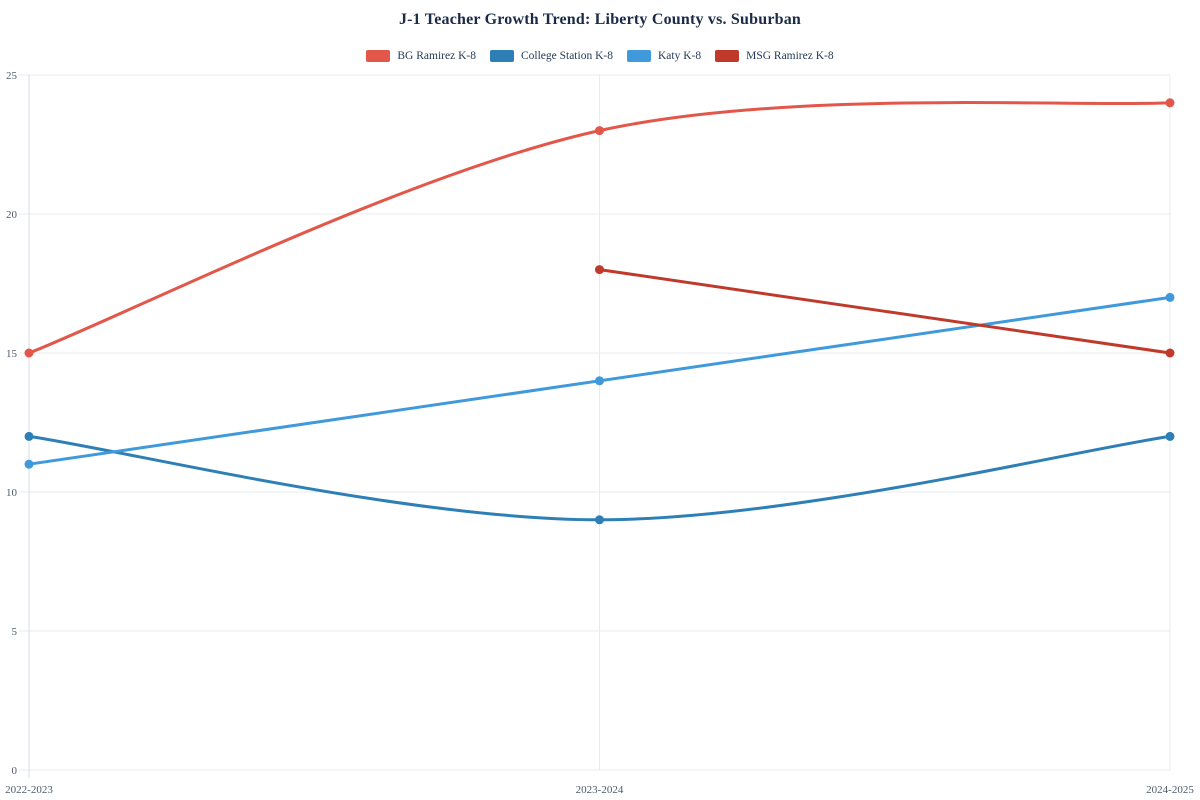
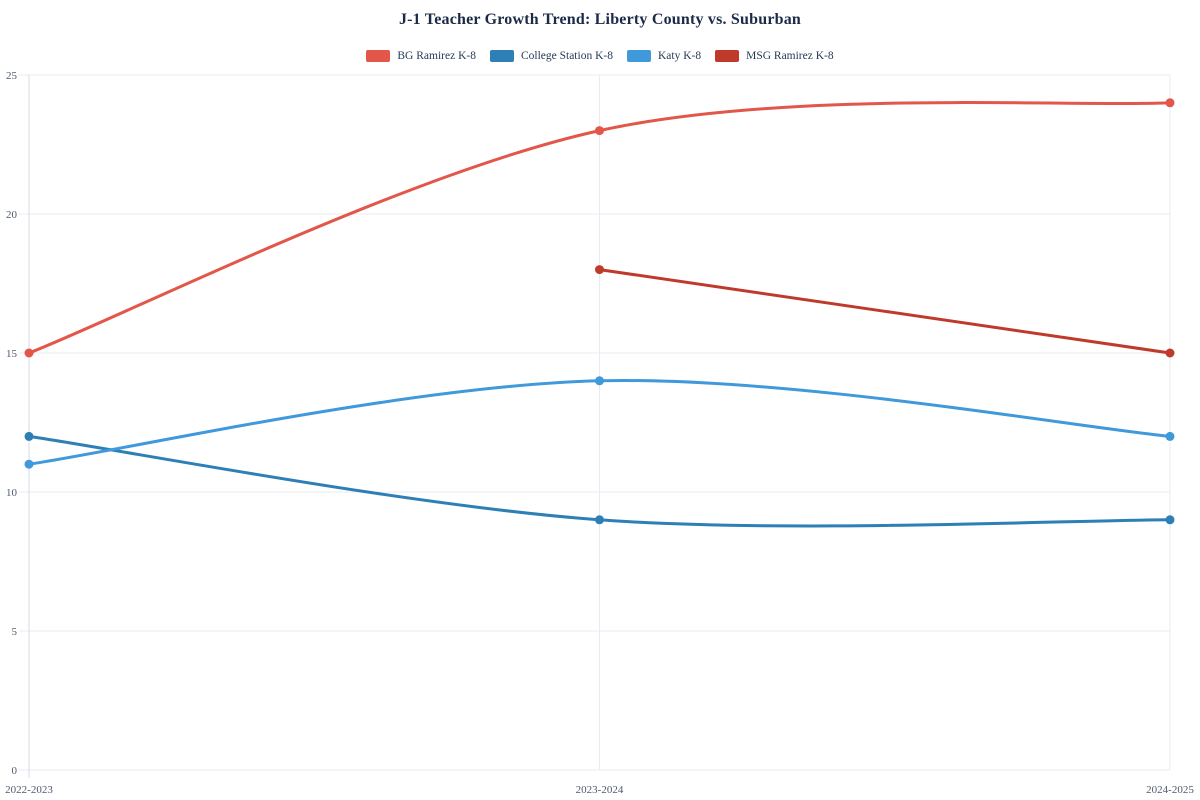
College Station K-8/2024-2025: 12 -> 9
Katy K-8/2024-2025: 17 -> 12
